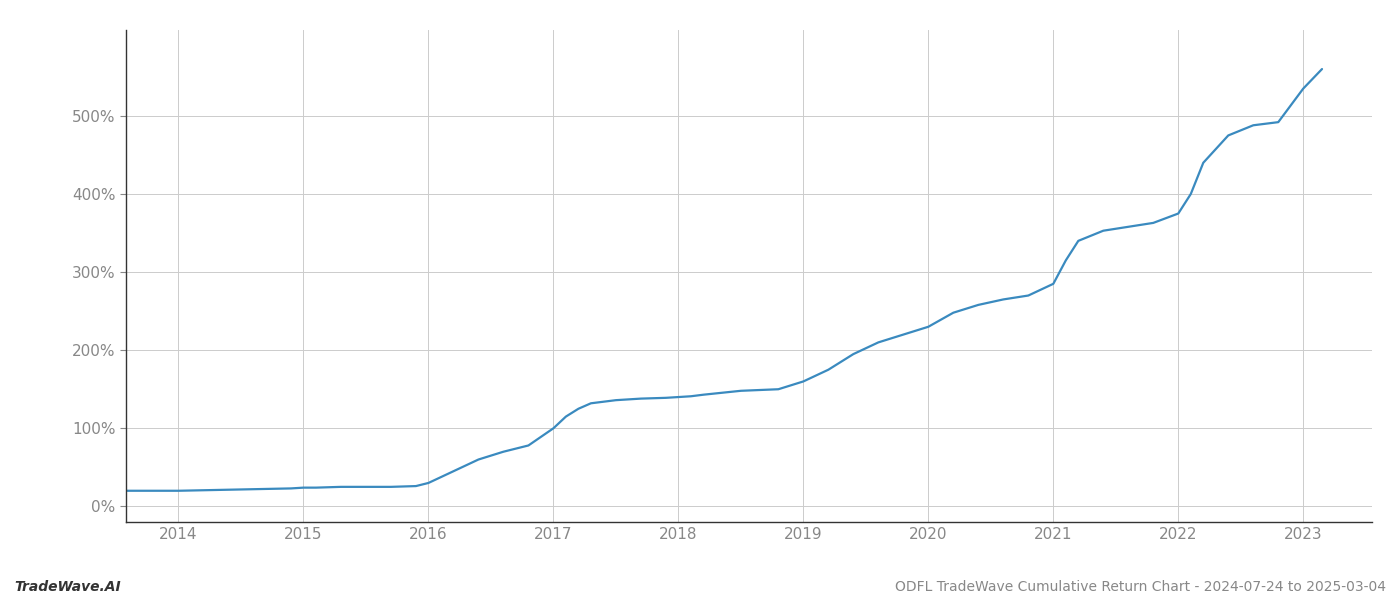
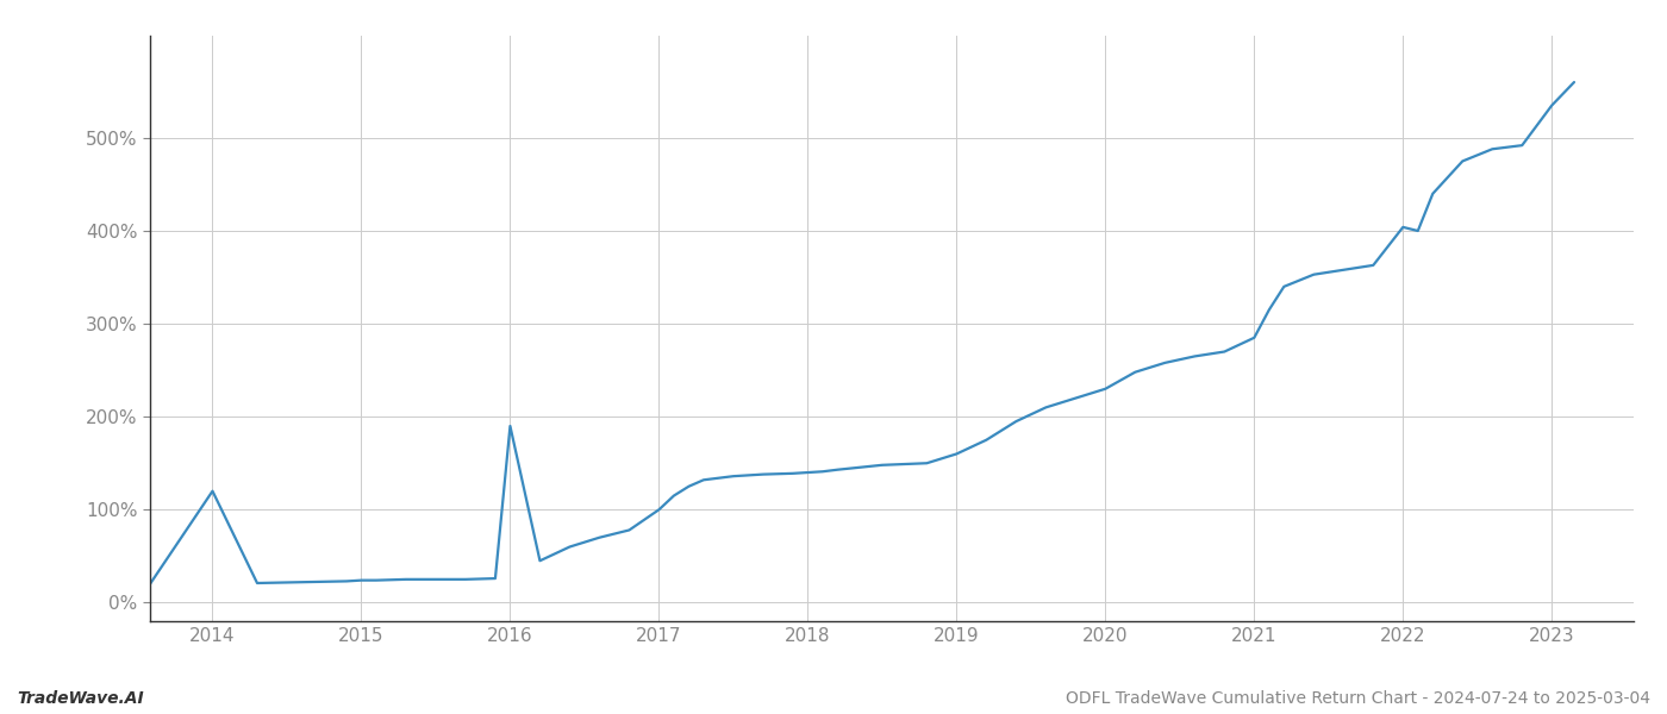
2014: 20% -> 120%
2016: 30% -> 190%
2022: 375% -> 404%
